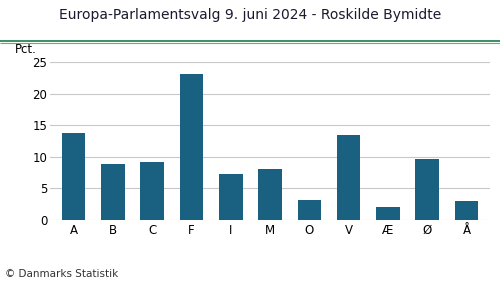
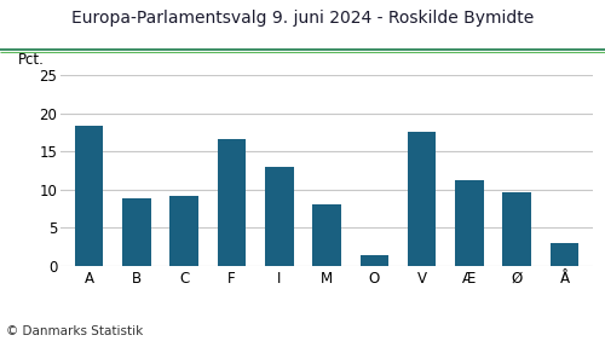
A: 13.7 -> 18.4
F: 23.1 -> 16.6
I: 7.2 -> 13.0
O: 3.1 -> 1.4
V: 13.5 -> 17.6
Æ: 2.1 -> 11.2
